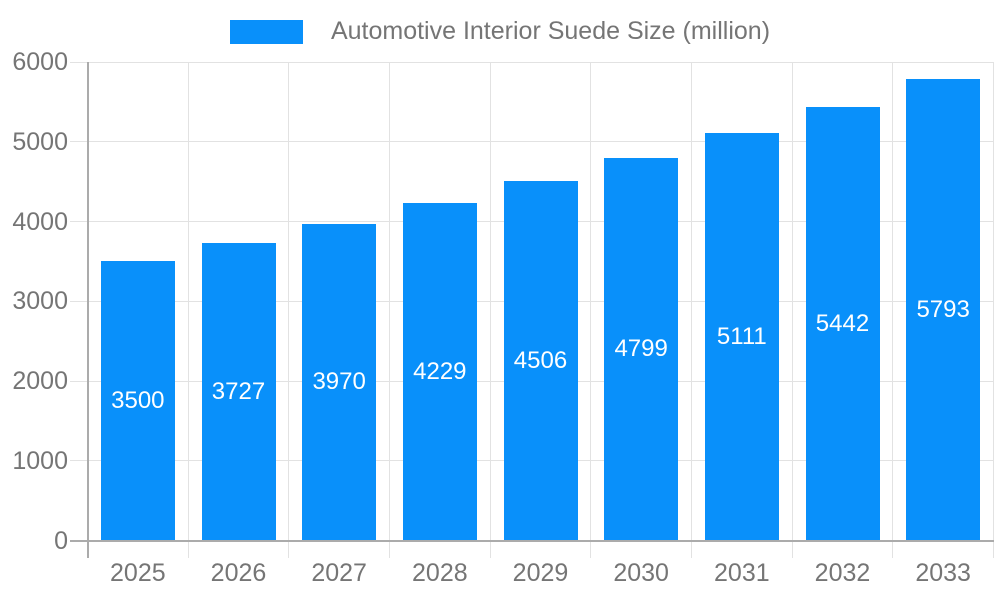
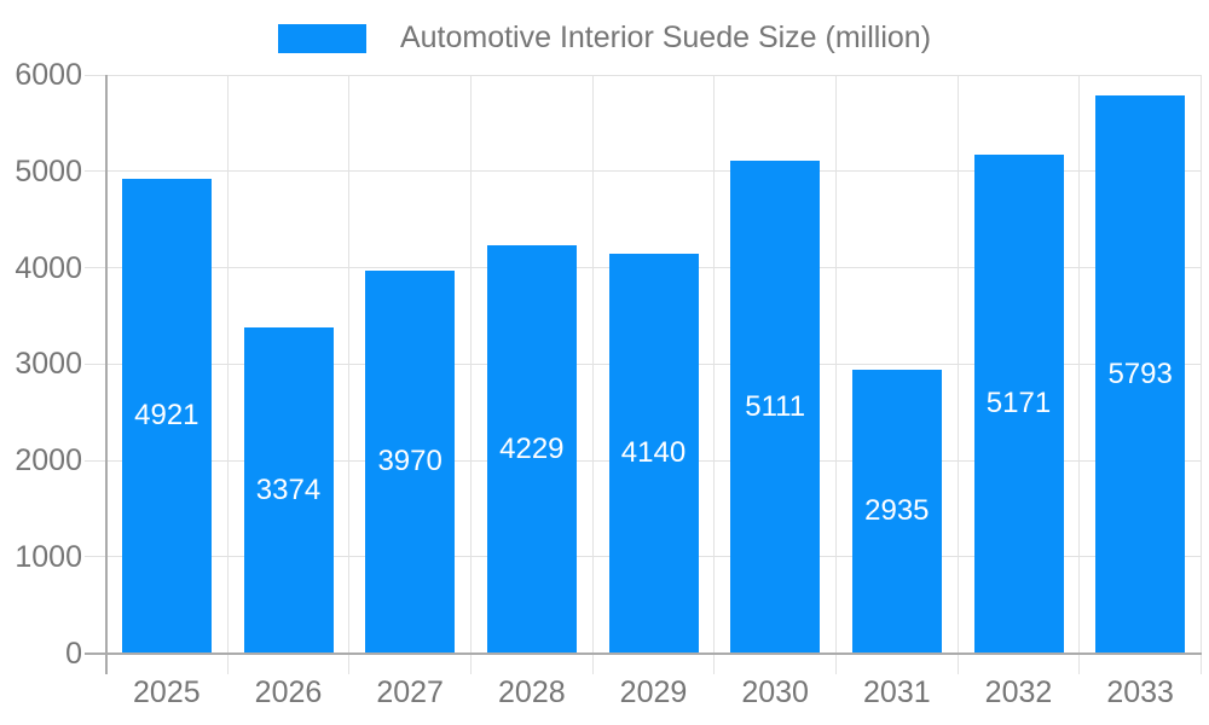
2025: 3500 -> 4921
2026: 3727 -> 3374
2029: 4506 -> 4140
2030: 4799 -> 5111
2031: 5111 -> 2935
2032: 5442 -> 5171
